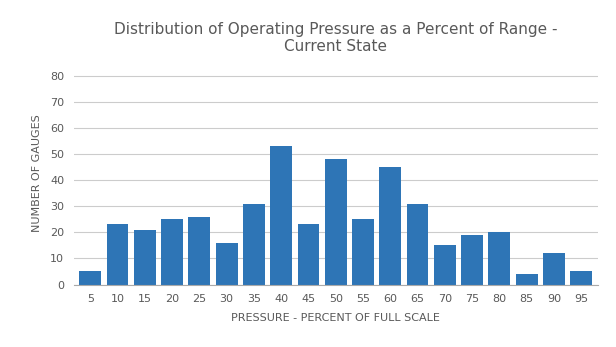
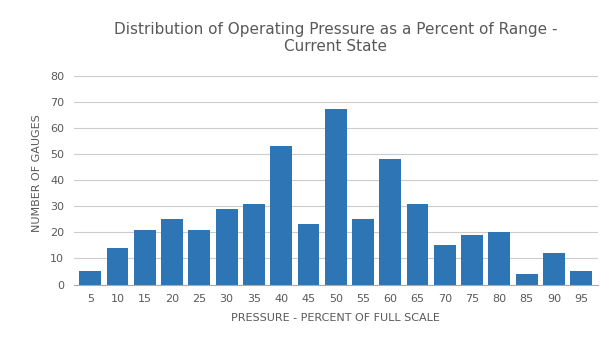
10: 23 -> 14
25: 26 -> 21
30: 16 -> 29
50: 48 -> 67
60: 45 -> 48
